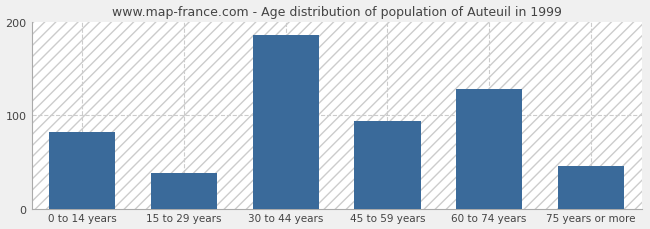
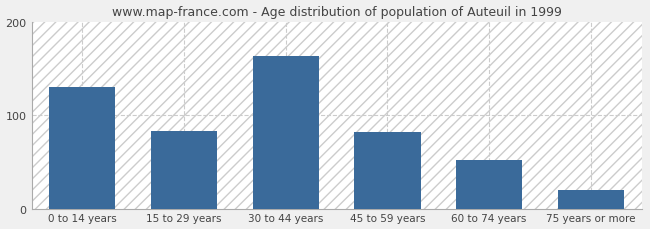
0 to 14 years: 82 -> 130
15 to 29 years: 38 -> 83
30 to 44 years: 186 -> 163
45 to 59 years: 94 -> 82
60 to 74 years: 128 -> 52
75 years or more: 46 -> 20
